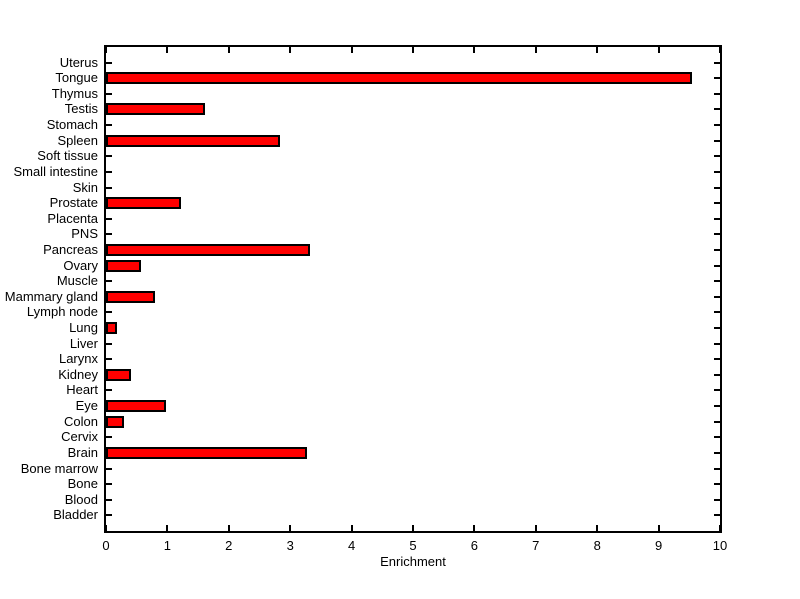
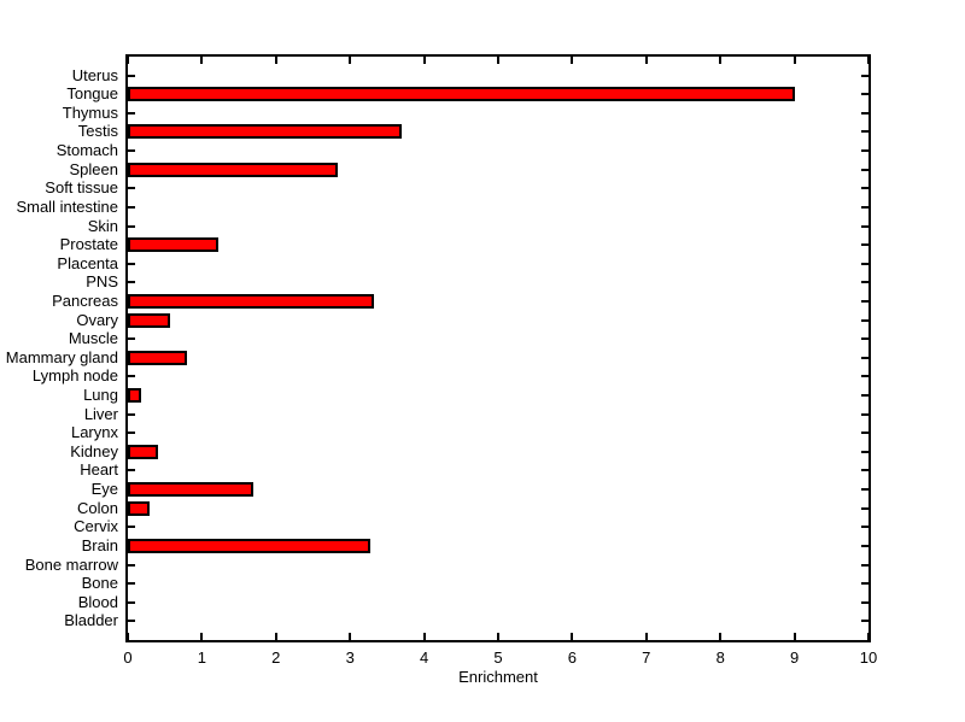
Tongue: 9.5 -> 9.0
Testis: 1.6 -> 3.7
Eye: 1.0 -> 1.7
